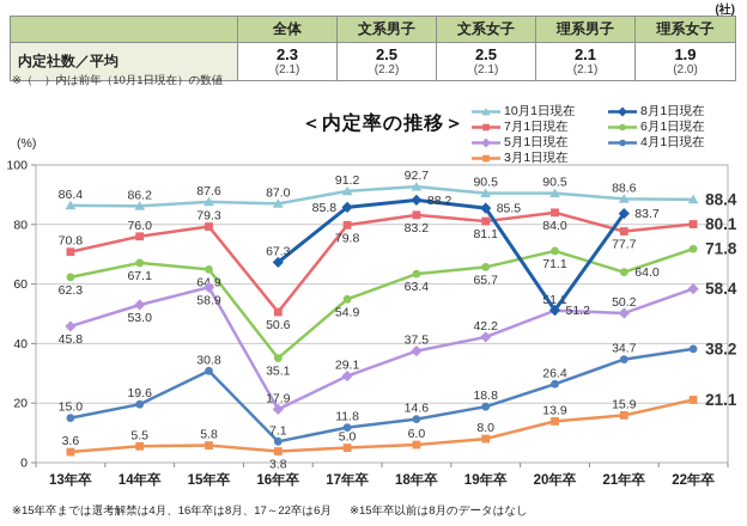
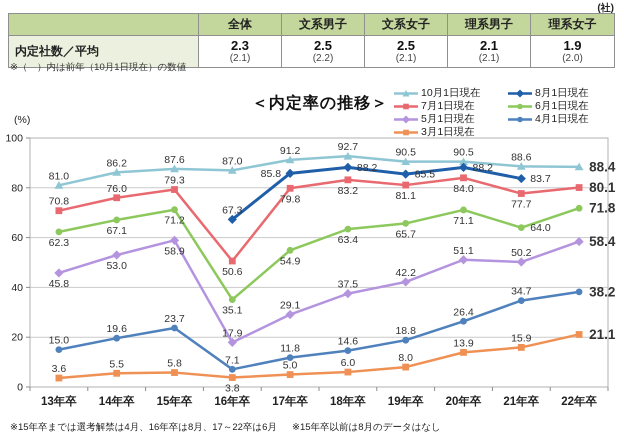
10月1日現在/13年卒: 86.4 -> 81.0
6月1日現在/15年卒: 64.9 -> 71.2
4月1日現在/15年卒: 30.8 -> 23.7
8月1日現在/20年卒: 51.2 -> 88.2
